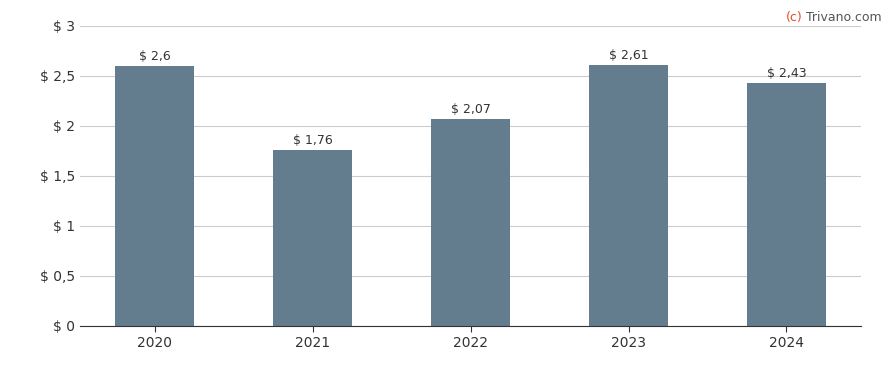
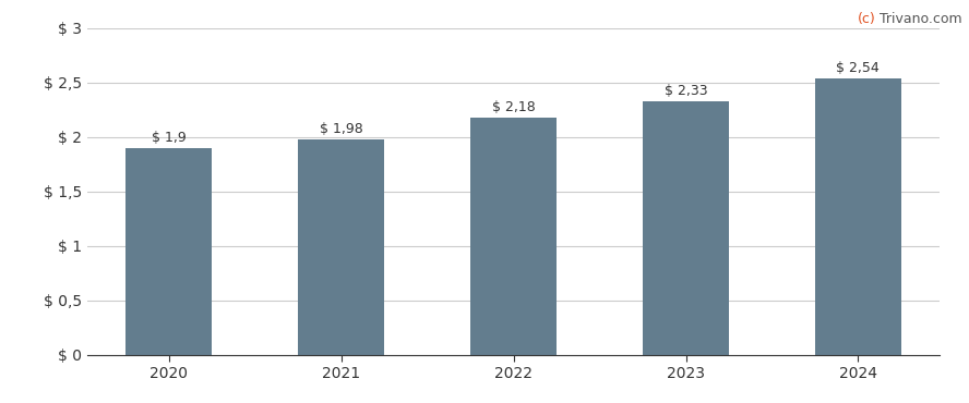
2020: 2,6 -> 1,9
2021: 1,76 -> 1,98
2022: 2,07 -> 2,18
2023: 2,61 -> 2,33
2024: 2,43 -> 2,54
